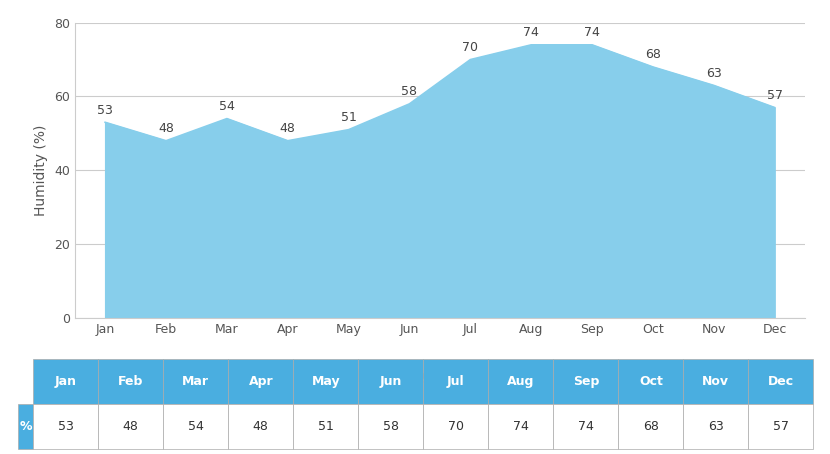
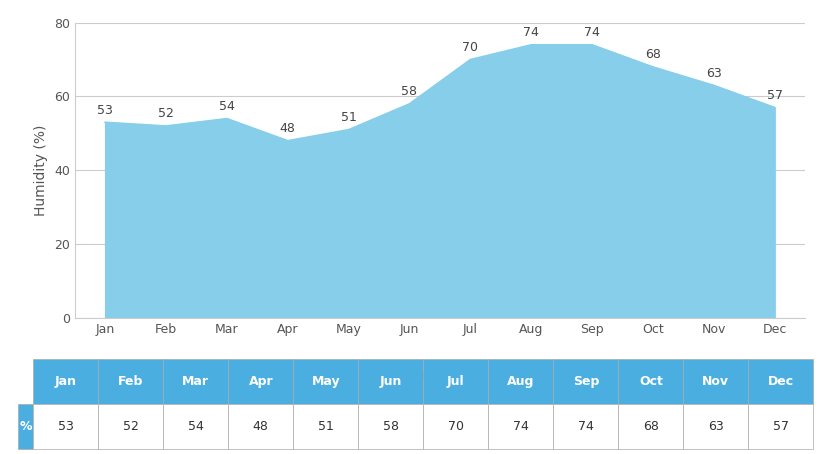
Feb: 48 -> 52
